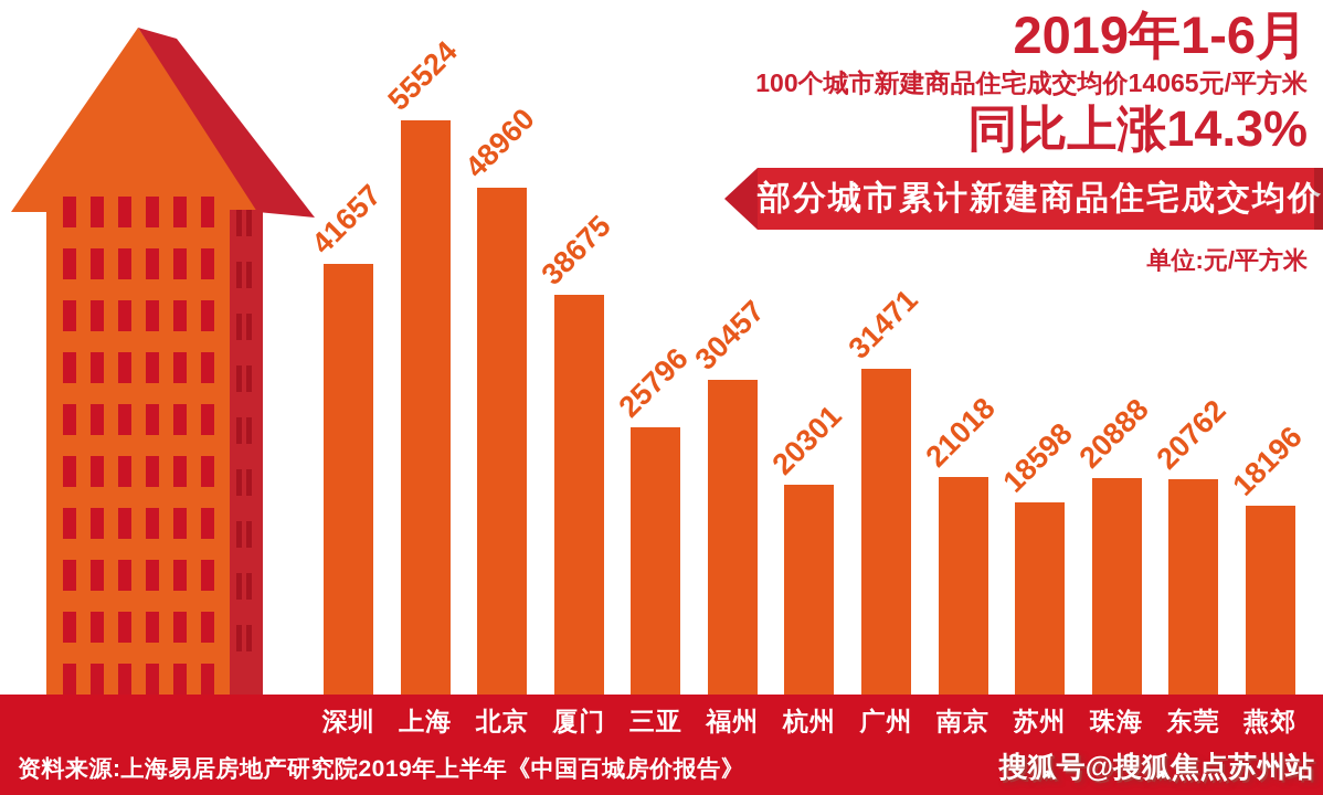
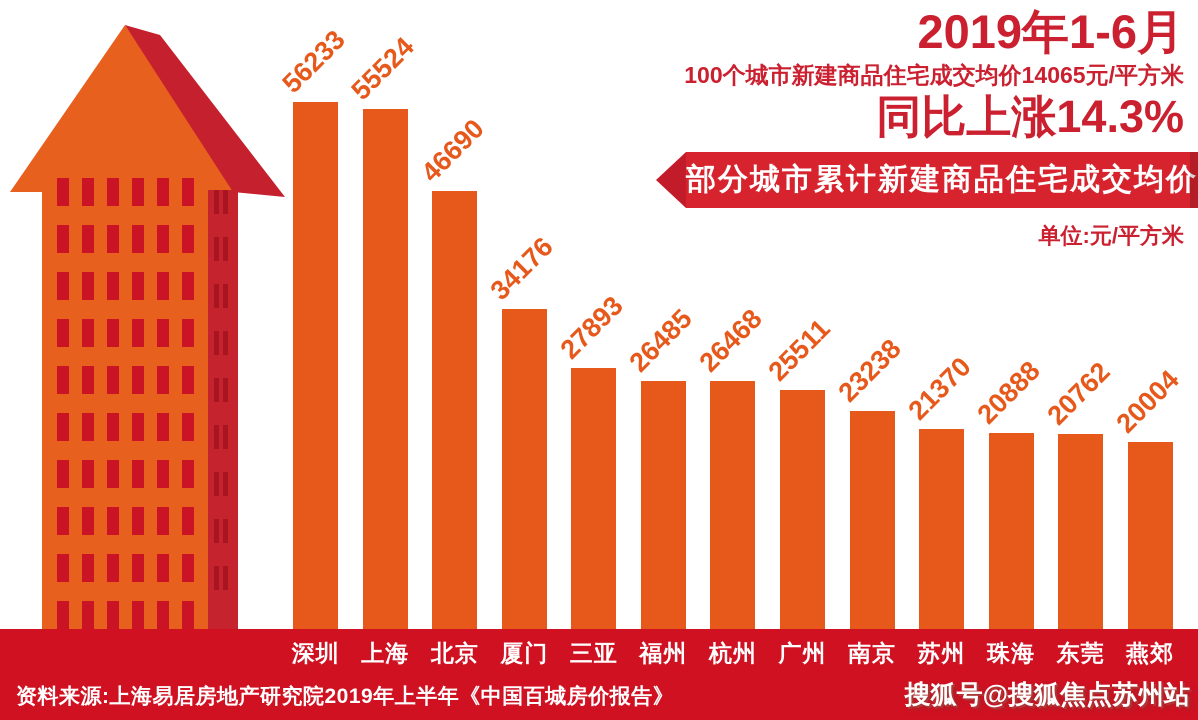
深圳: 41657 -> 56233
北京: 48960 -> 46690
厦门: 38675 -> 34176
三亚: 25796 -> 27893
福州: 30457 -> 26485
杭州: 20301 -> 26468
广州: 31471 -> 25511
南京: 21018 -> 23238
苏州: 18598 -> 21370
燕郊: 18196 -> 20004
